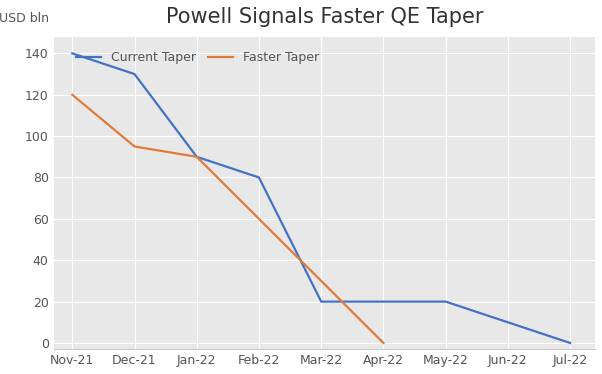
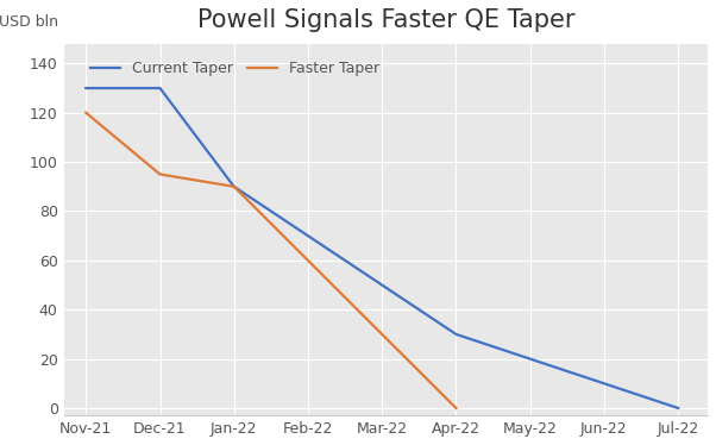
Current Taper/Nov-21: 140 -> 130
Current Taper/Feb-22: 80 -> 70
Current Taper/Mar-22: 20 -> 50
Current Taper/Apr-22: 20 -> 30
